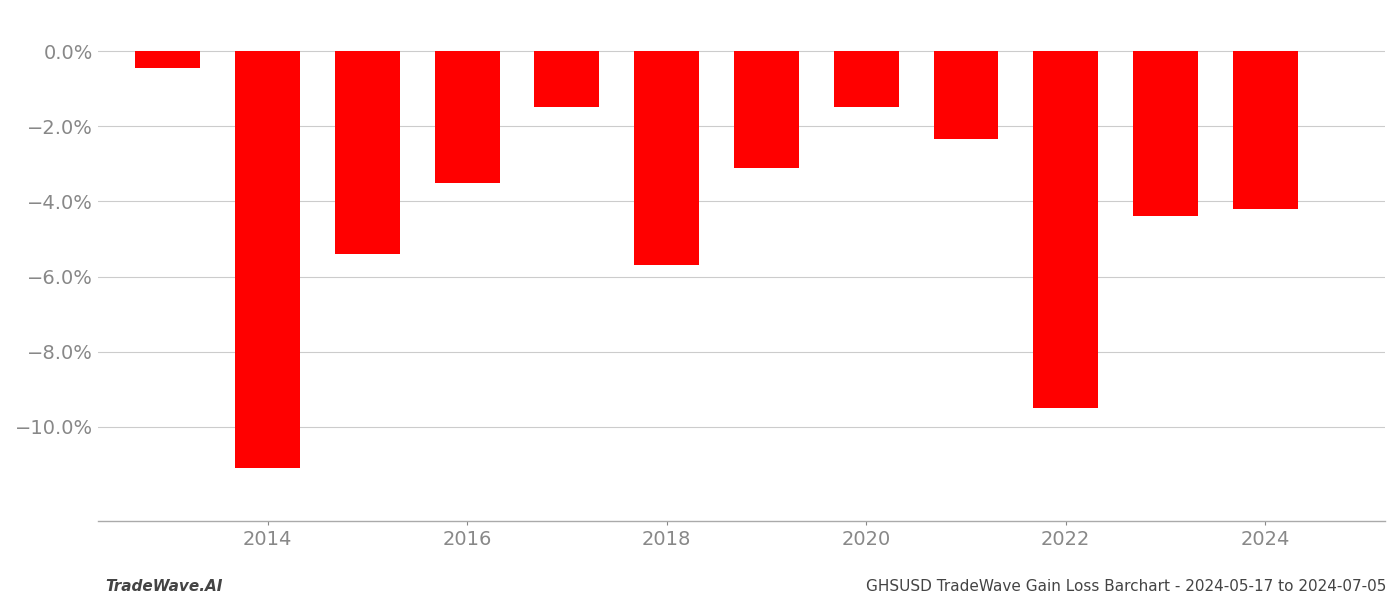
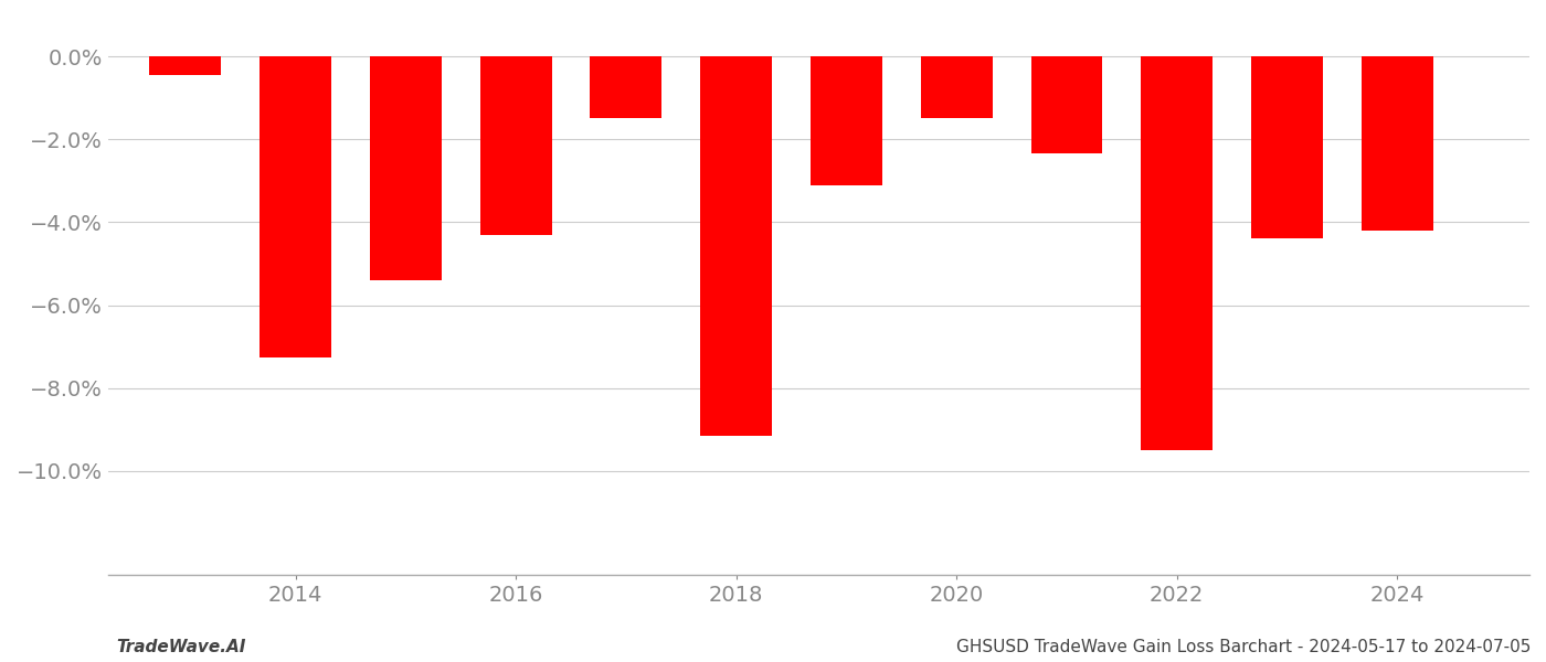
2014: -11.10% -> -7.25%
2016: -3.50% -> -4.30%
2018: -5.70% -> -9.15%
